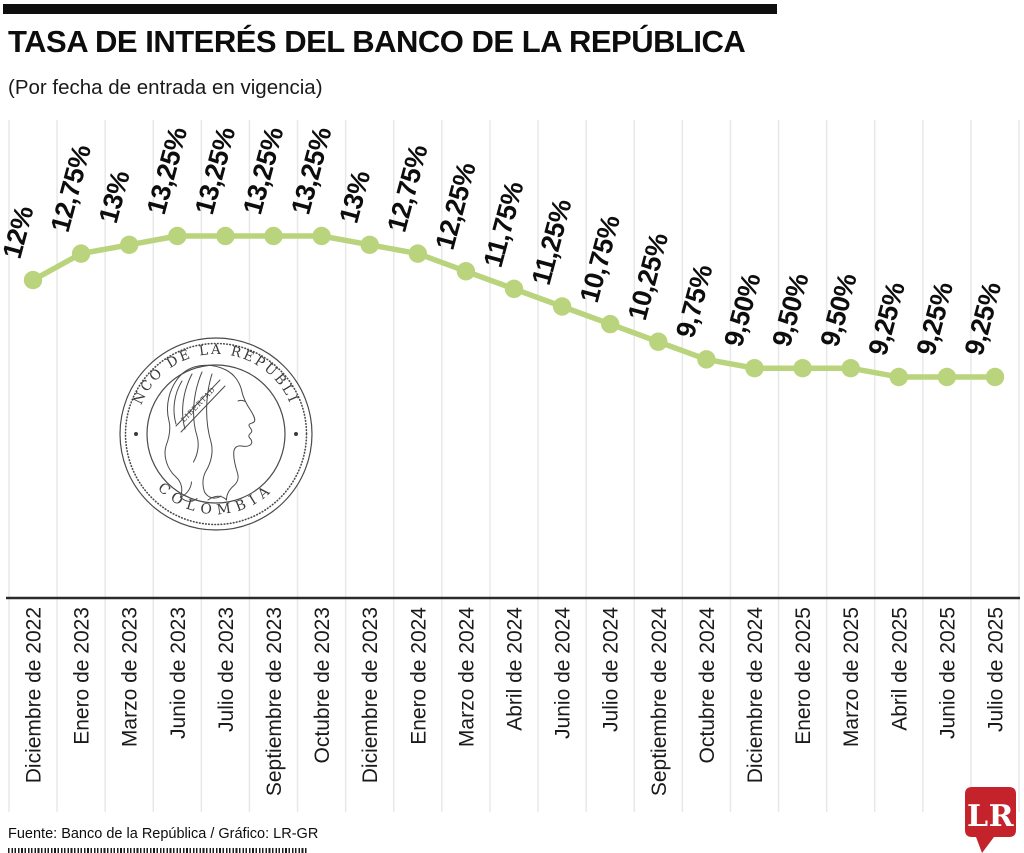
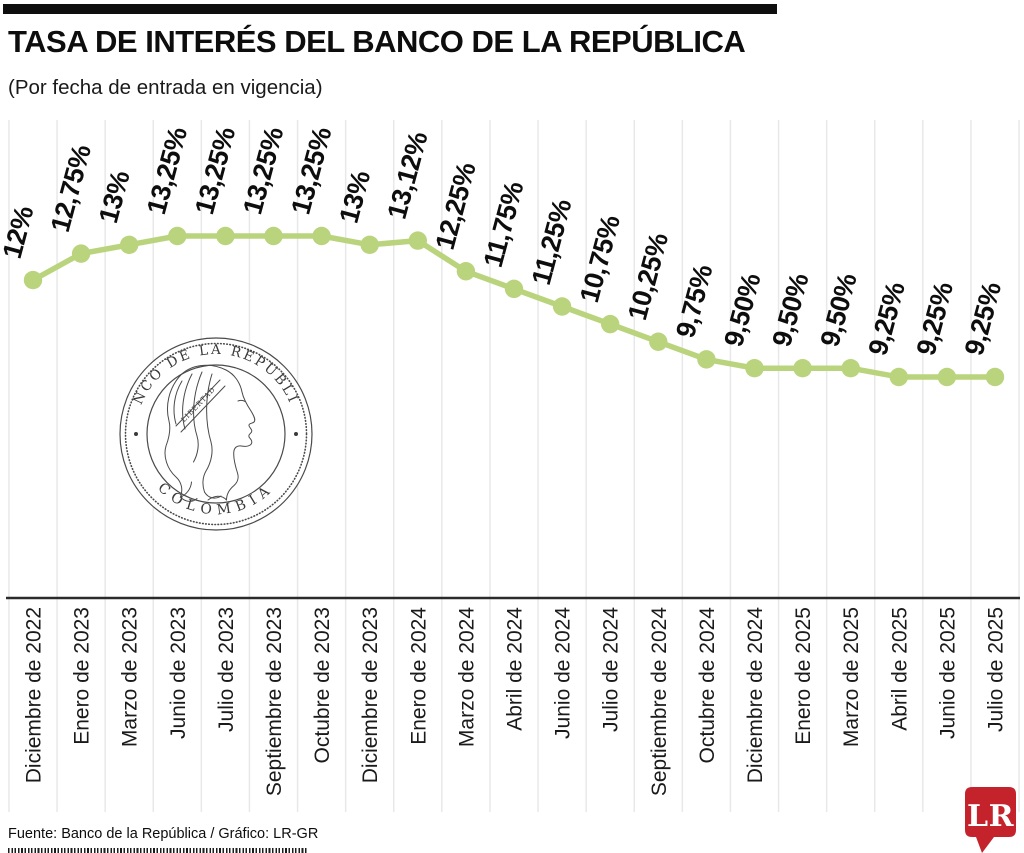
Enero de 2024: 12,75% -> 13,12%
